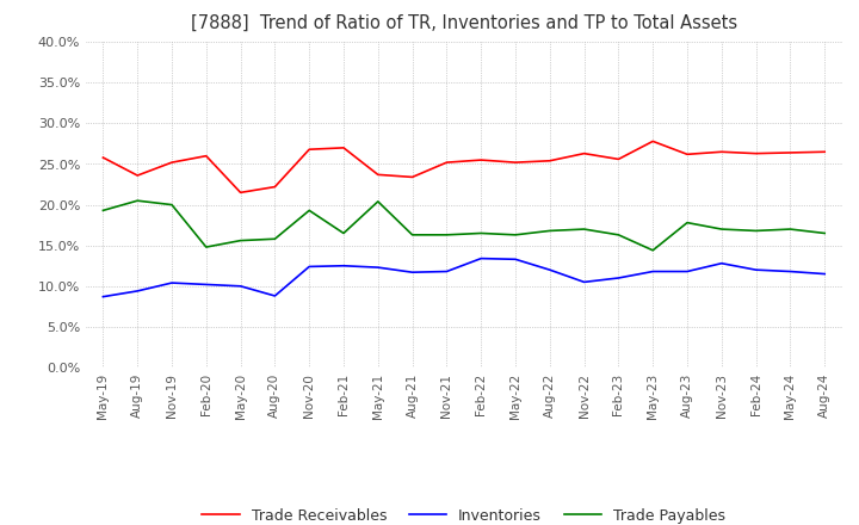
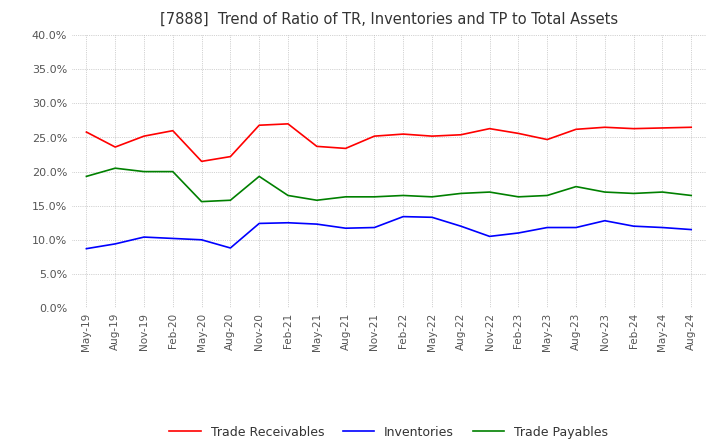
Trade Payables/Feb-20: 14.8% -> 20.0%
Trade Payables/May-21: 20.4% -> 15.8%
Trade Receivables/May-23: 27.8% -> 24.7%
Trade Payables/May-23: 14.4% -> 16.5%
